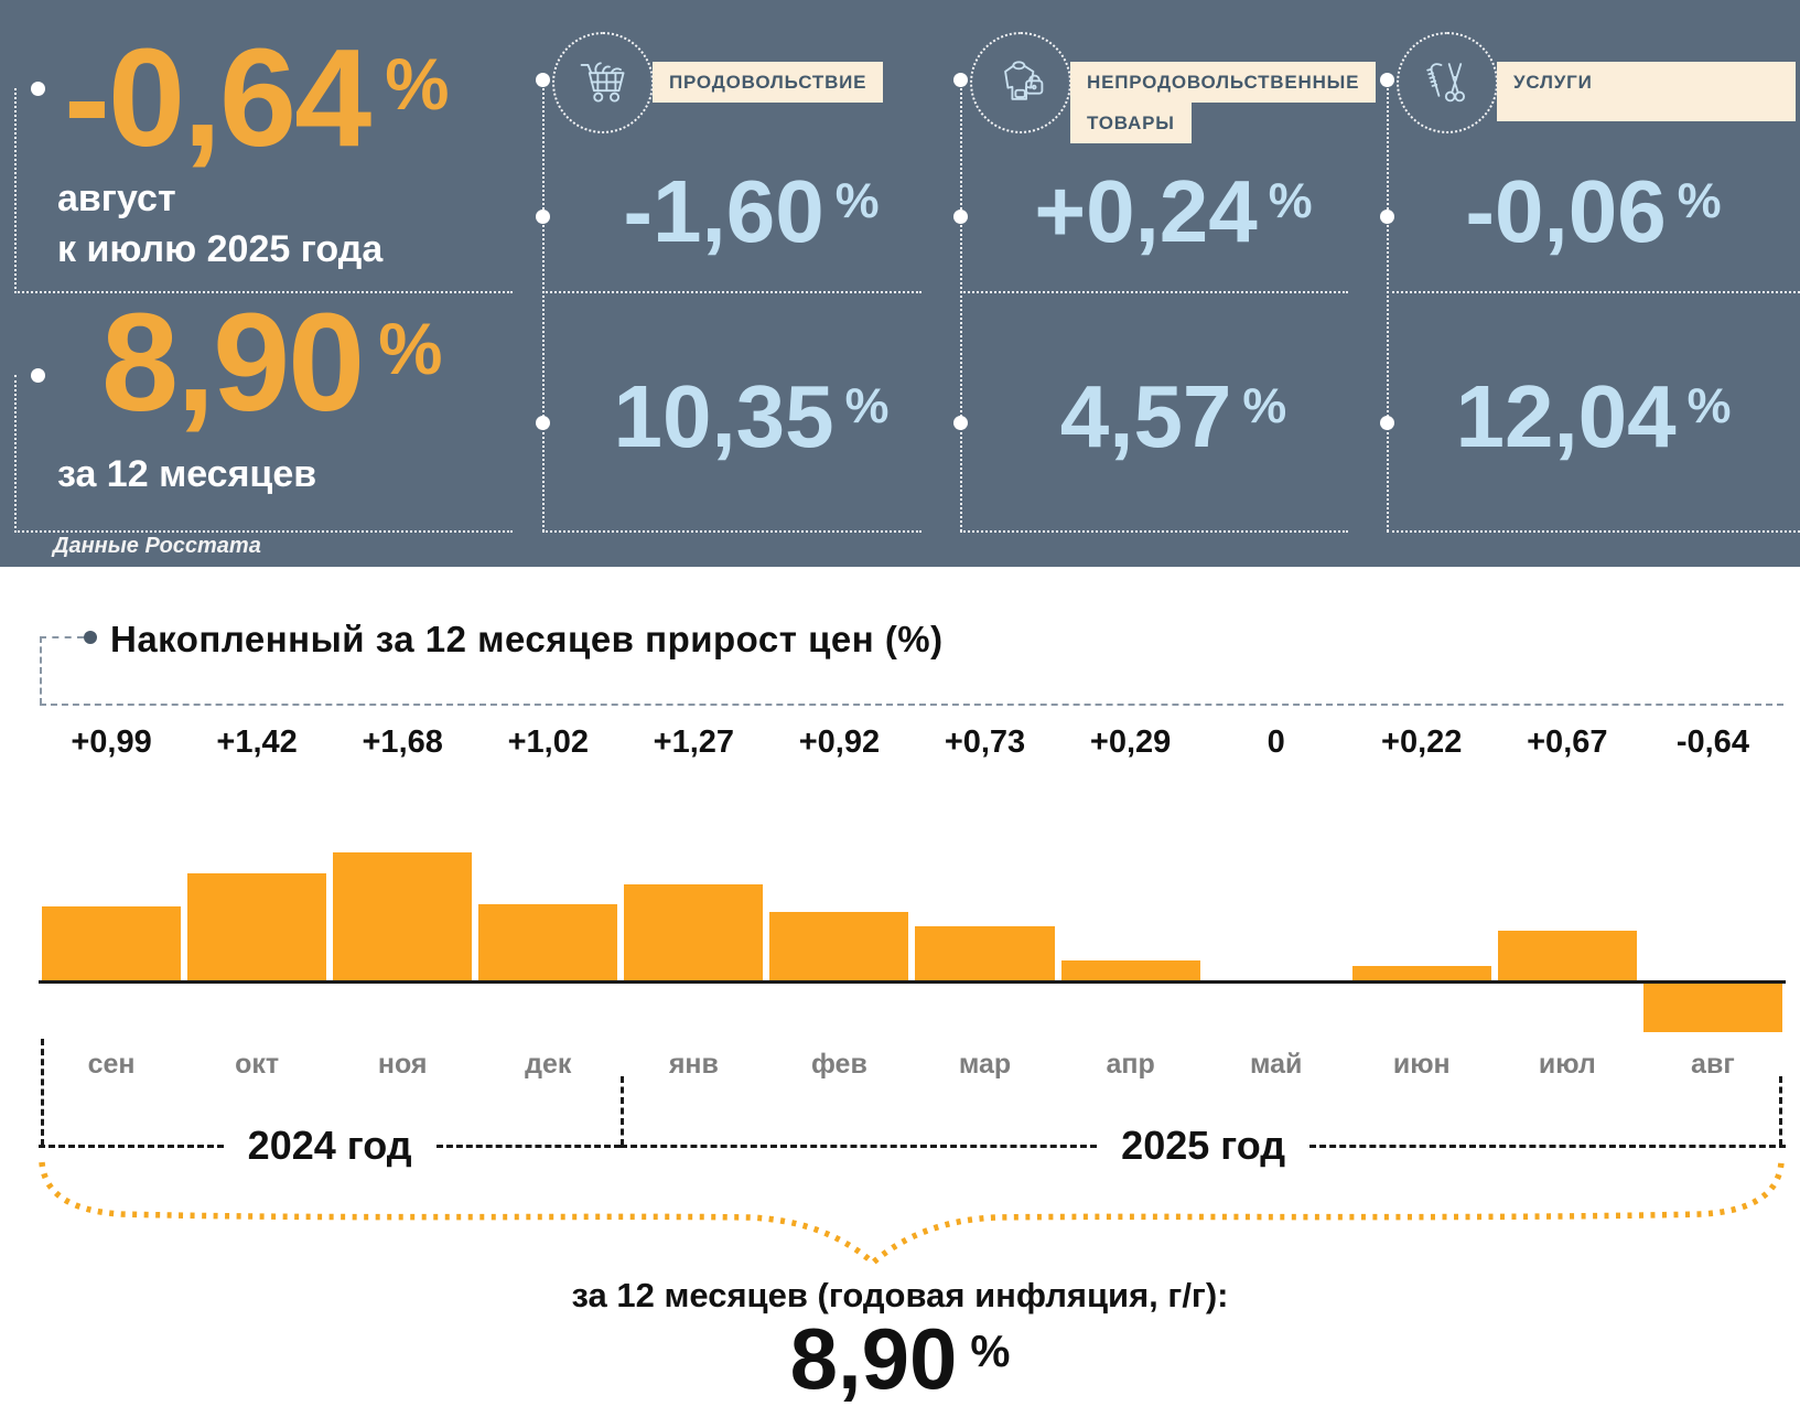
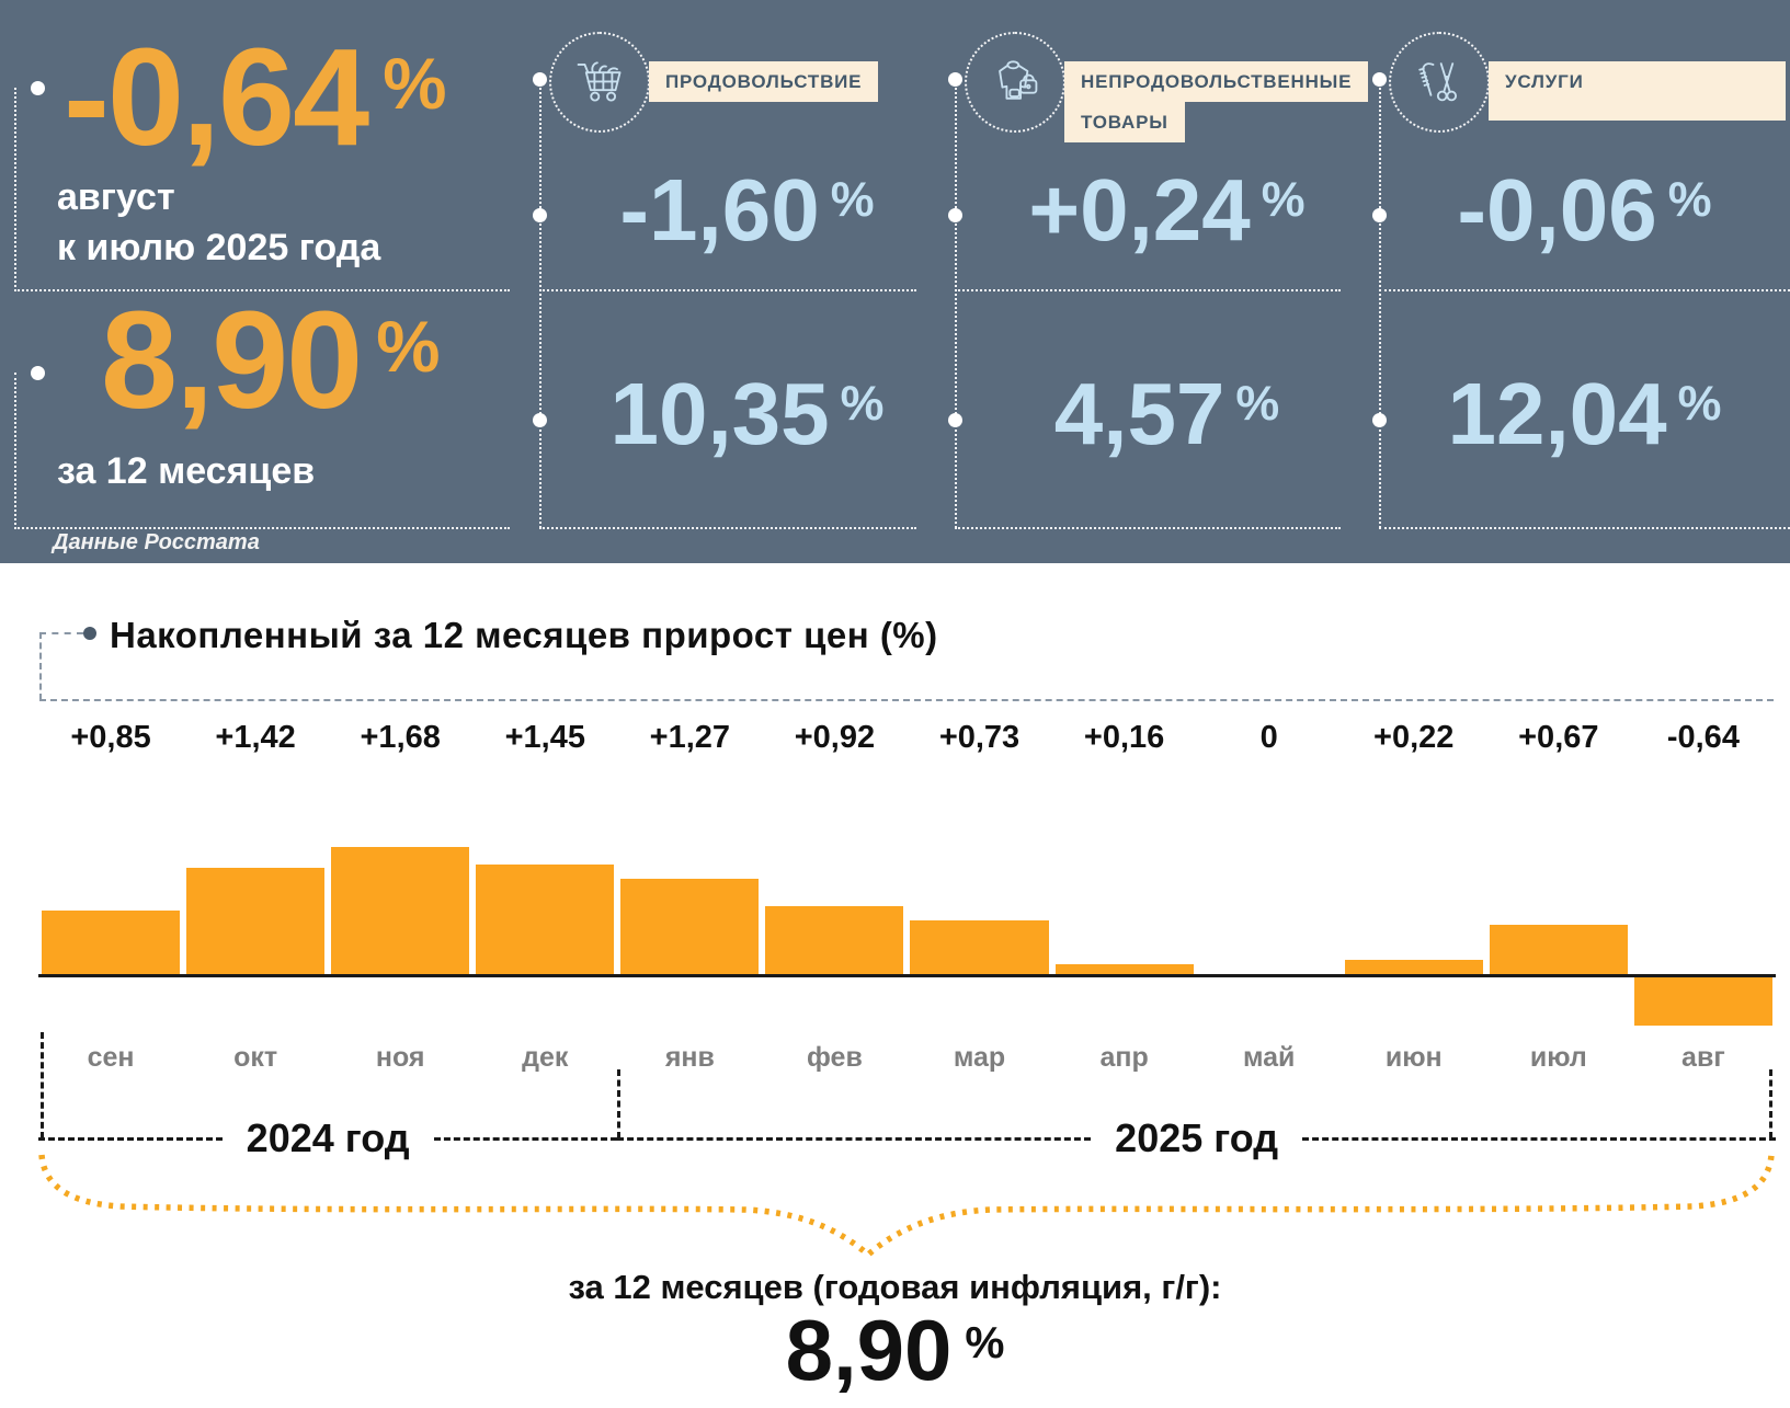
сен: +0,99 -> +0,85
дек: +1,02 -> +1,45
апр: +0,29 -> +0,16
